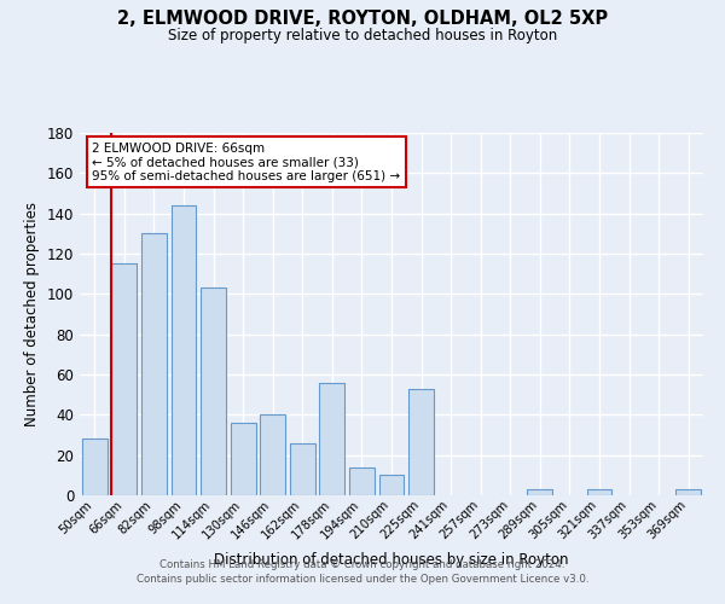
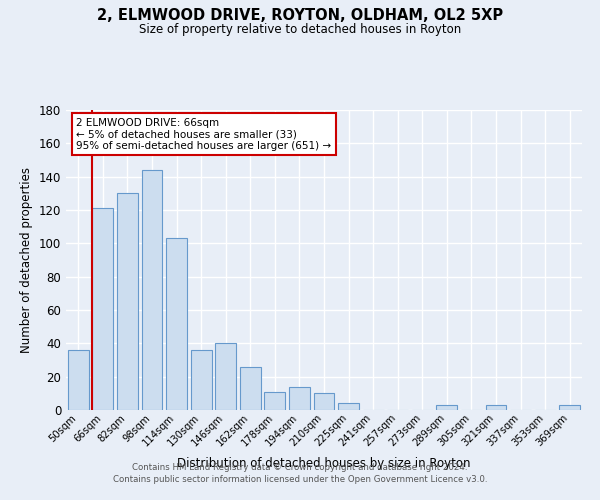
50sqm: 28 -> 36
66sqm: 115 -> 121
178sqm: 56 -> 11
225sqm: 53 -> 4
